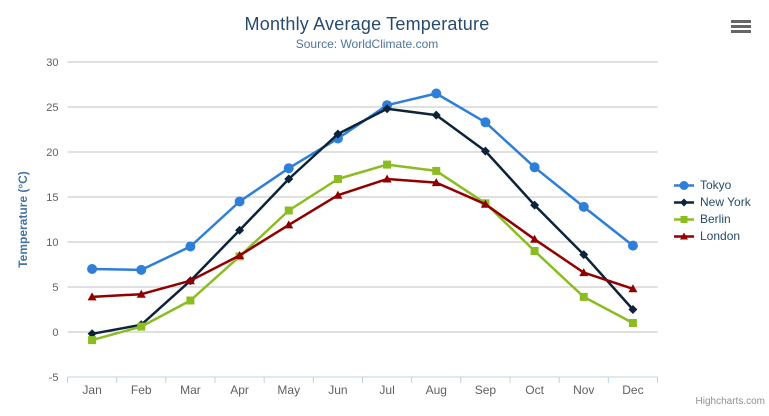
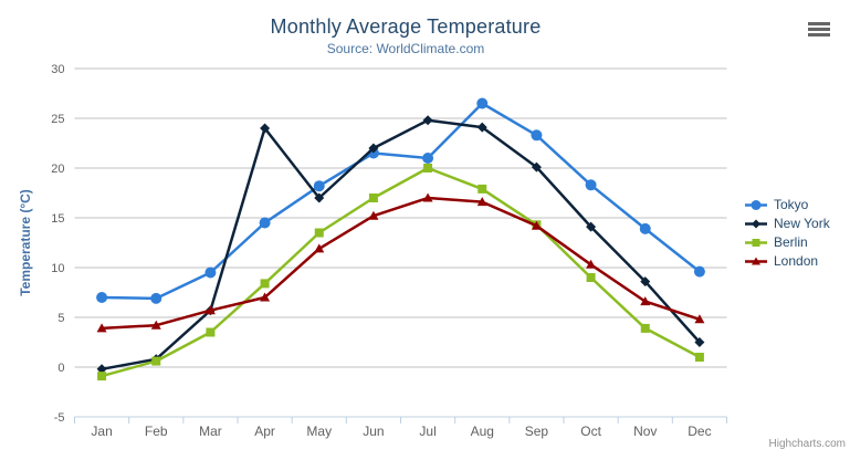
New York/Apr: 11 -> 24
London/Apr: 8 -> 7
Tokyo/Jul: 25 -> 21
Berlin/Jul: 19 -> 20
